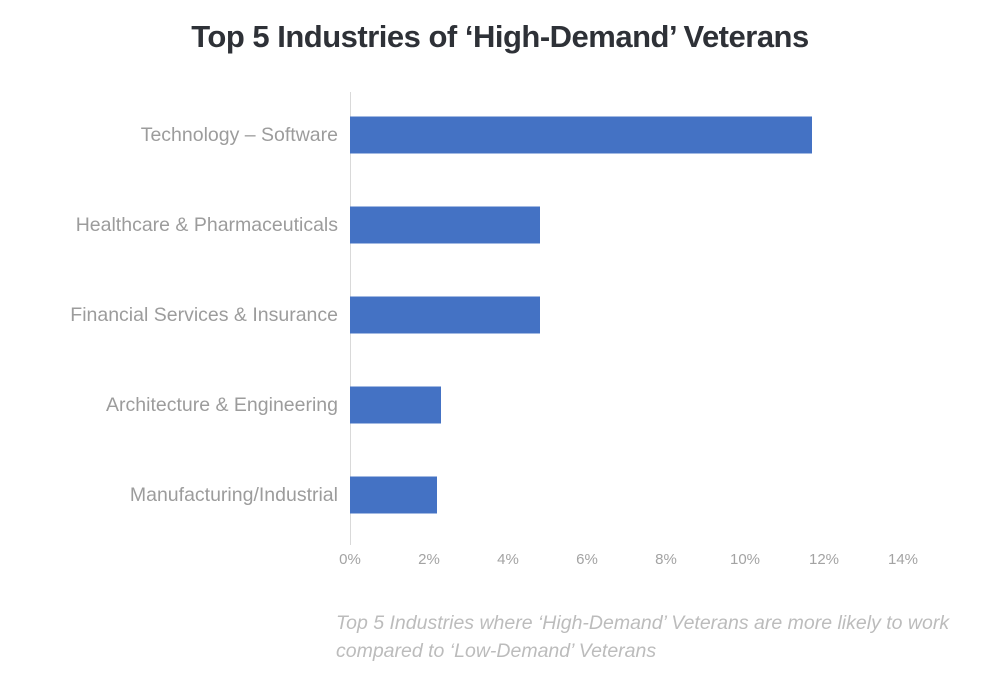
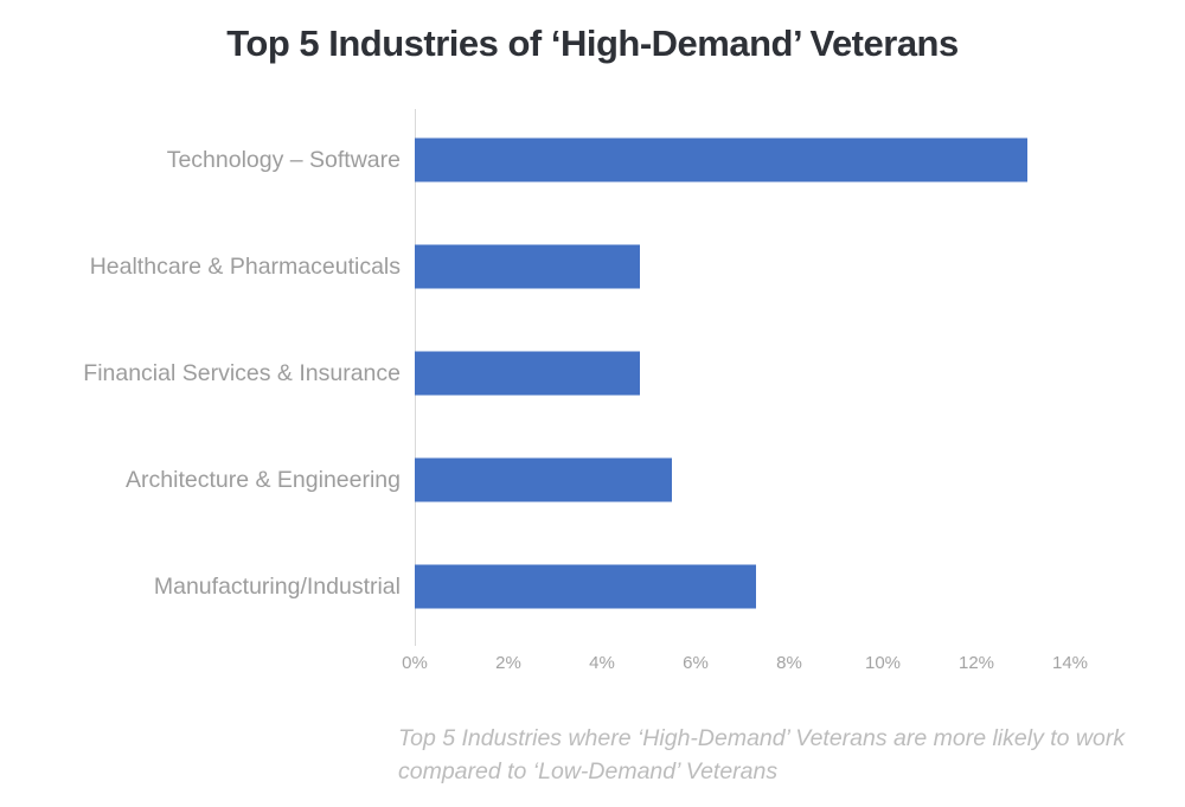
Technology – Software: 11.7% -> 13.1%
Architecture & Engineering: 2.3% -> 5.5%
Manufacturing/Industrial: 2.2% -> 7.3%
